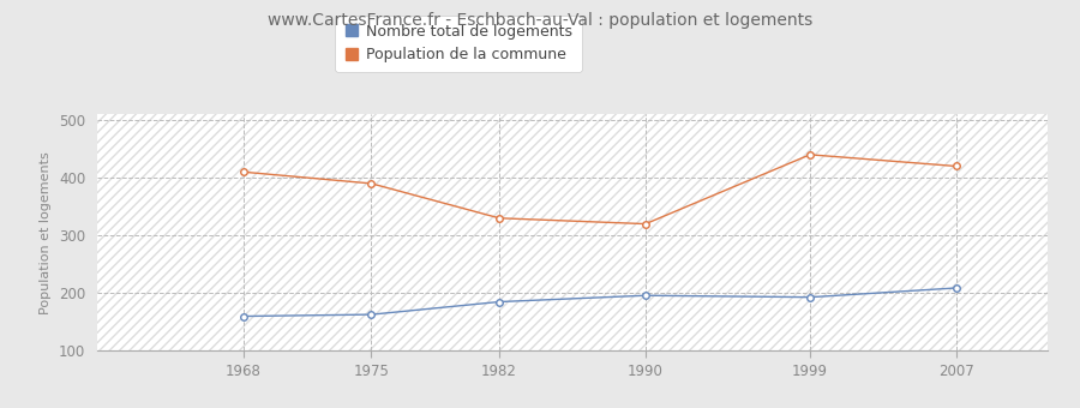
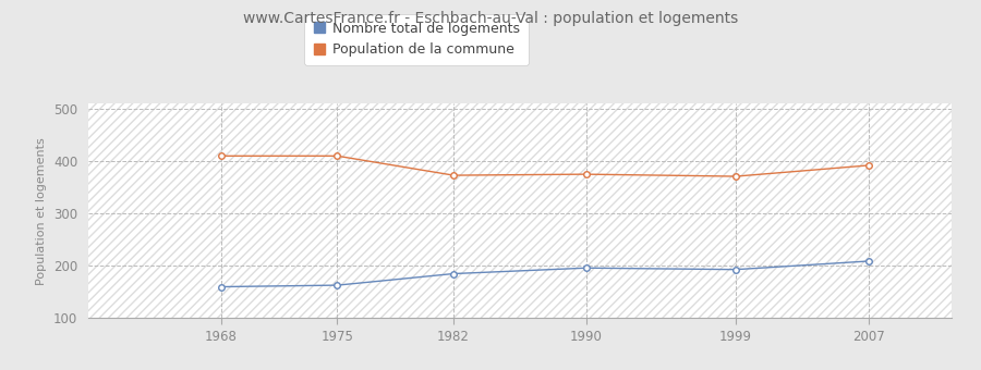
Population de la commune/1975: 390 -> 410
Population de la commune/1982: 330 -> 373
Population de la commune/1990: 320 -> 375
Population de la commune/1999: 440 -> 371
Population de la commune/2007: 420 -> 392
